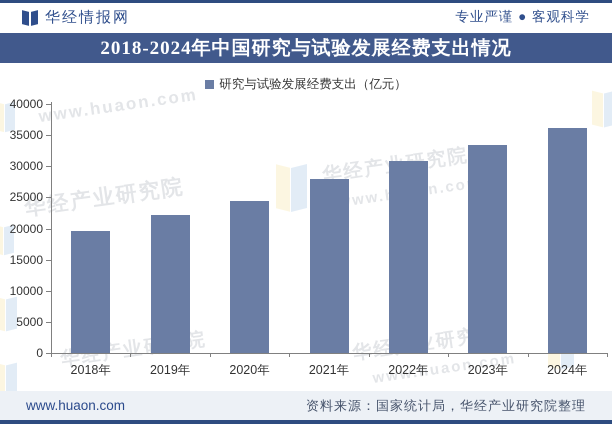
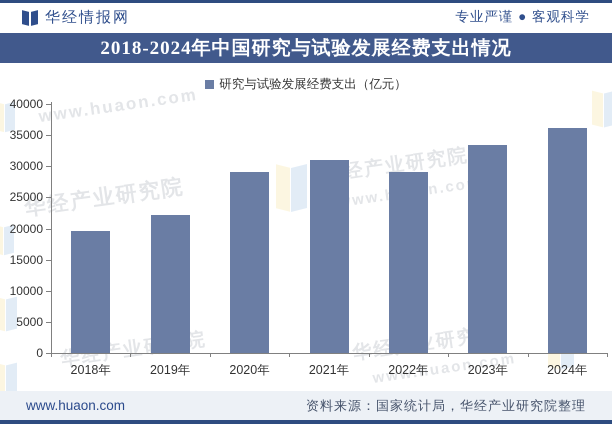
2020年: 24000 -> 29000
2021年: 28000 -> 31000
2022年: 31000 -> 29000
